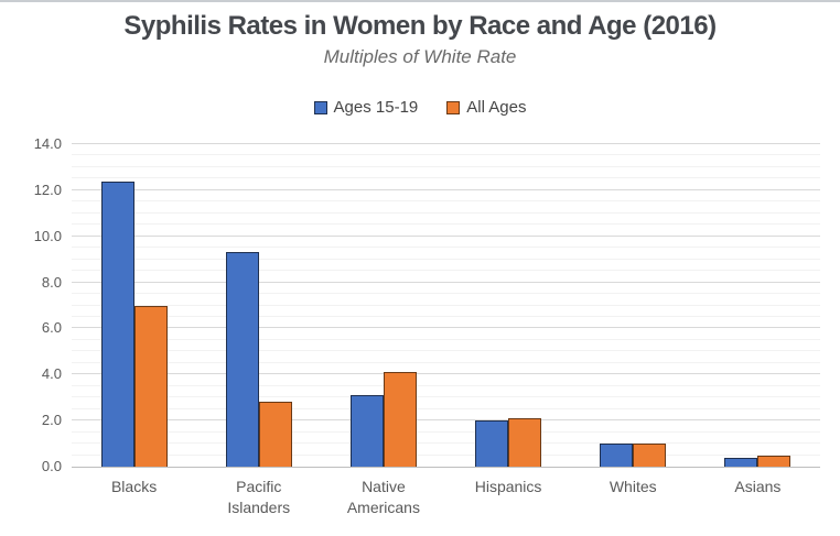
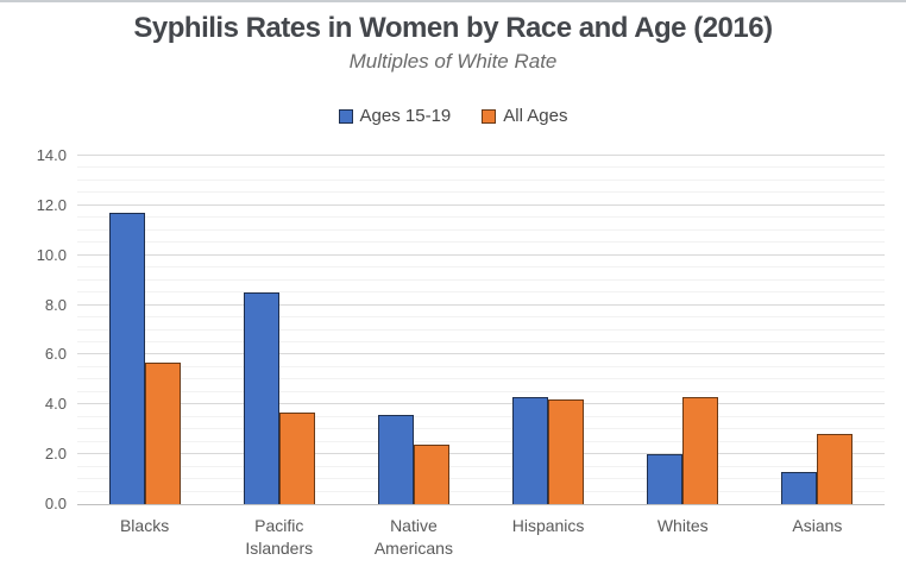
Ages 15-19/Blacks: 12.4 -> 11.7
All Ages/Blacks: 7.0 -> 5.7
Ages 15-19/Pacific Islanders: 9.3 -> 8.5
All Ages/Pacific Islanders: 2.8 -> 3.7
Ages 15-19/Native Americans: 3.1 -> 3.6
All Ages/Native Americans: 4.1 -> 2.4
Ages 15-19/Hispanics: 2.0 -> 4.3
All Ages/Hispanics: 2.1 -> 4.2
Ages 15-19/Whites: 1.0 -> 2.0
All Ages/Whites: 1.0 -> 4.3
Ages 15-19/Asians: 0.4 -> 1.3
All Ages/Asians: 0.5 -> 2.8
